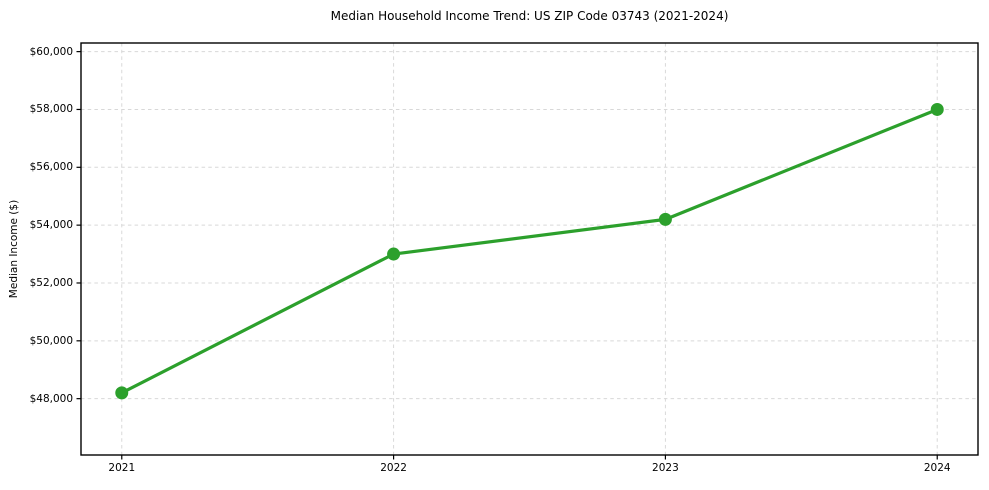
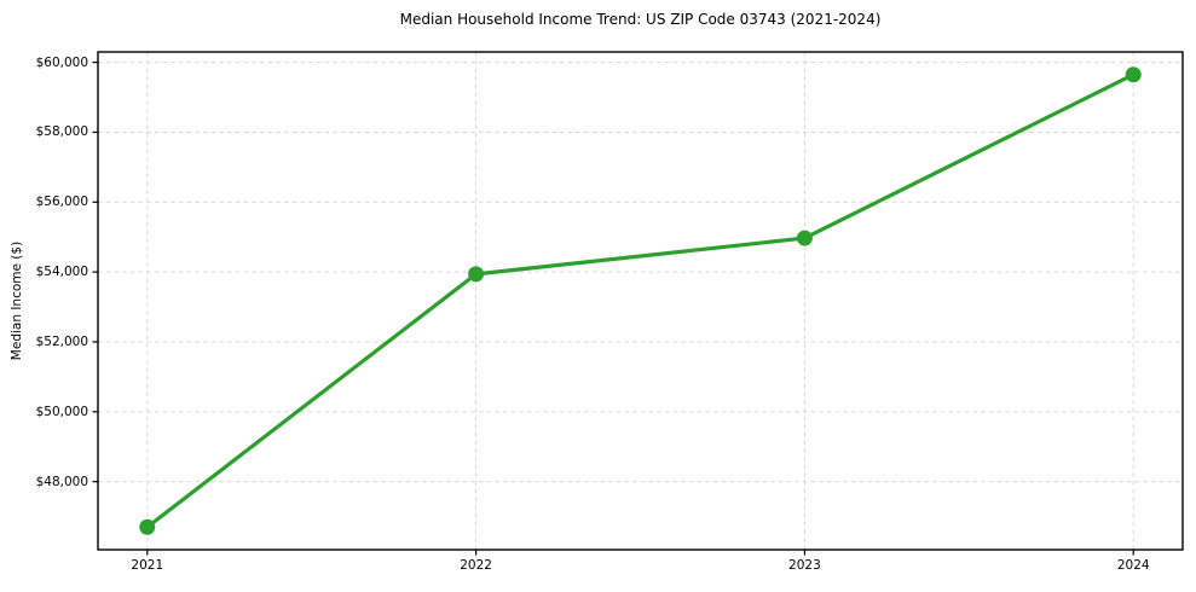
2021: $48200 -> $46700
2022: $53000 -> $53900
2023: $54200 -> $55000
2024: $58000 -> $59600
